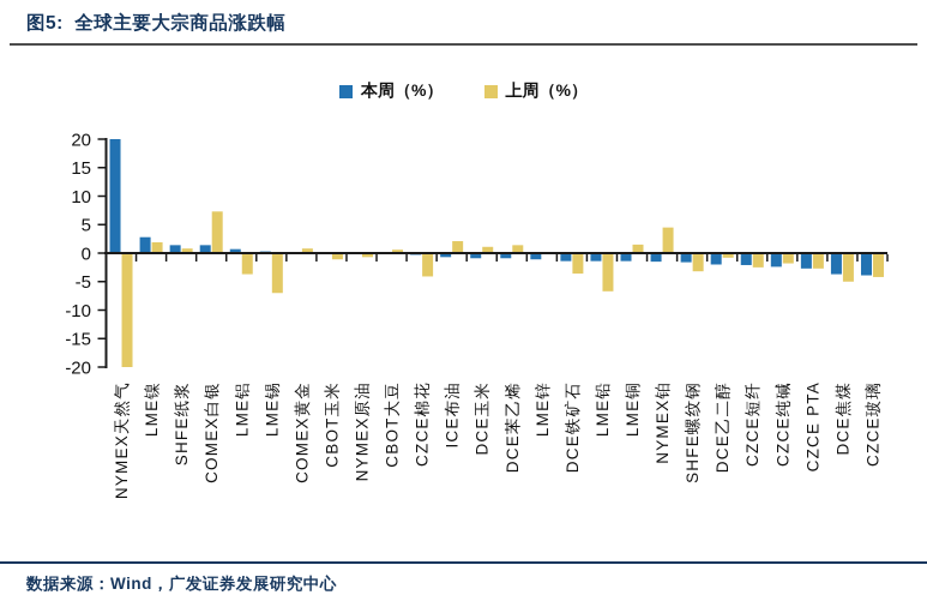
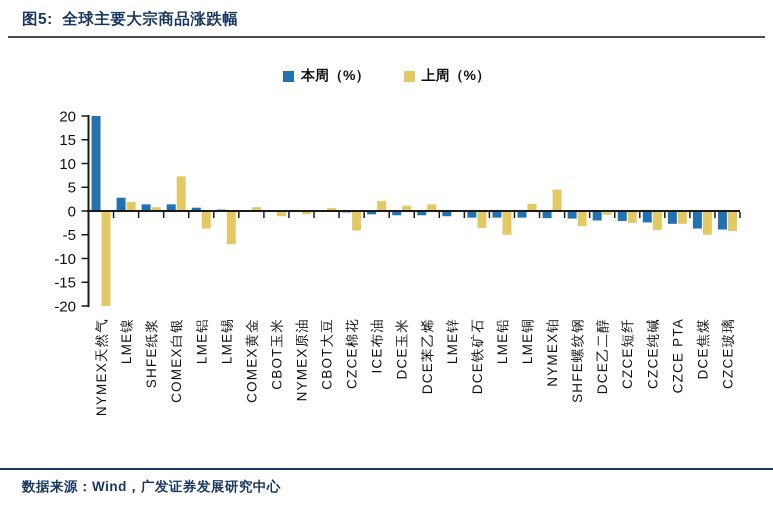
上周（%）/LME铅: -7 -> -5
上周（%）/CZCE纯碱: -2 -> -4
